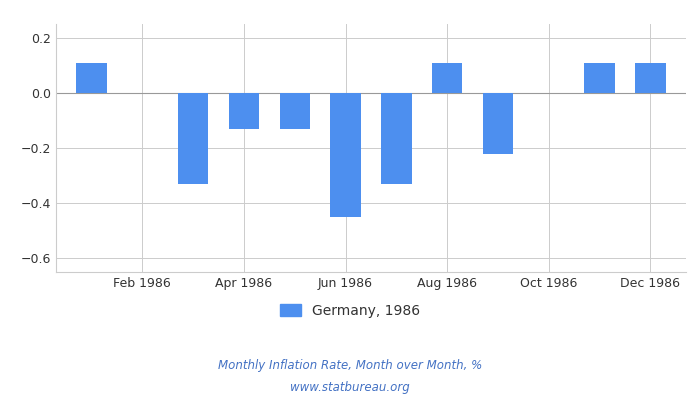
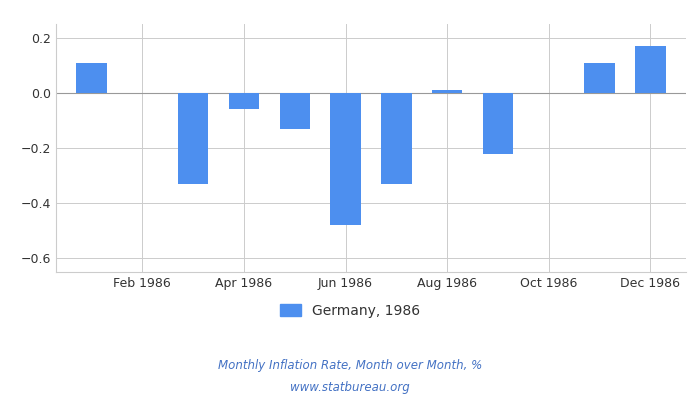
Apr 1986: -0.13 -> -0.06
Jun 1986: -0.45 -> -0.48
Aug 1986: 0.11 -> 0.01
Dec 1986: 0.11 -> 0.17
